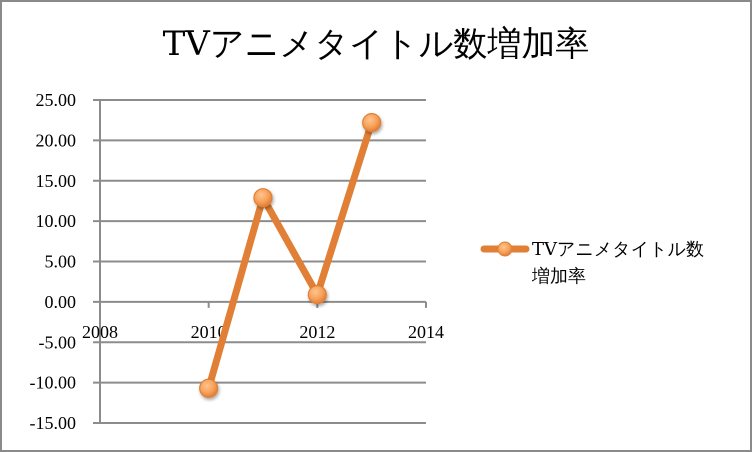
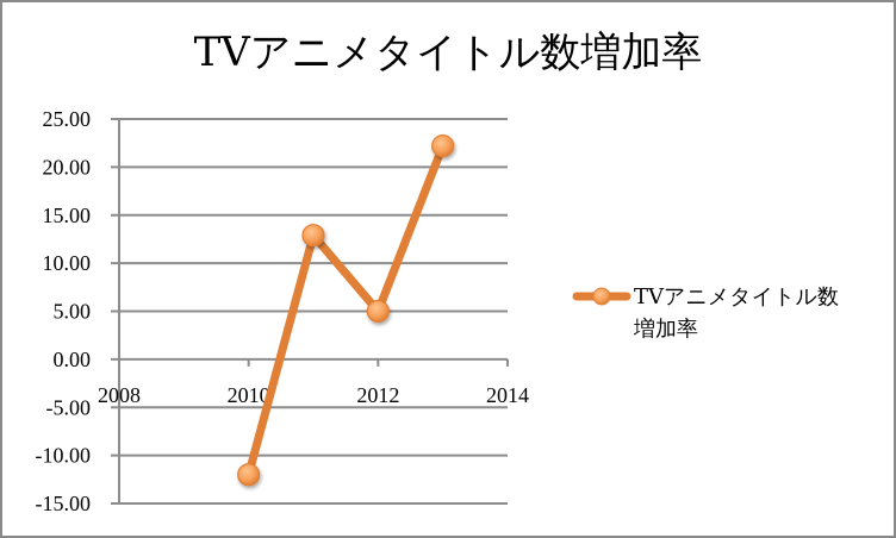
2010: -11 -> -12
2012: 1 -> 5
